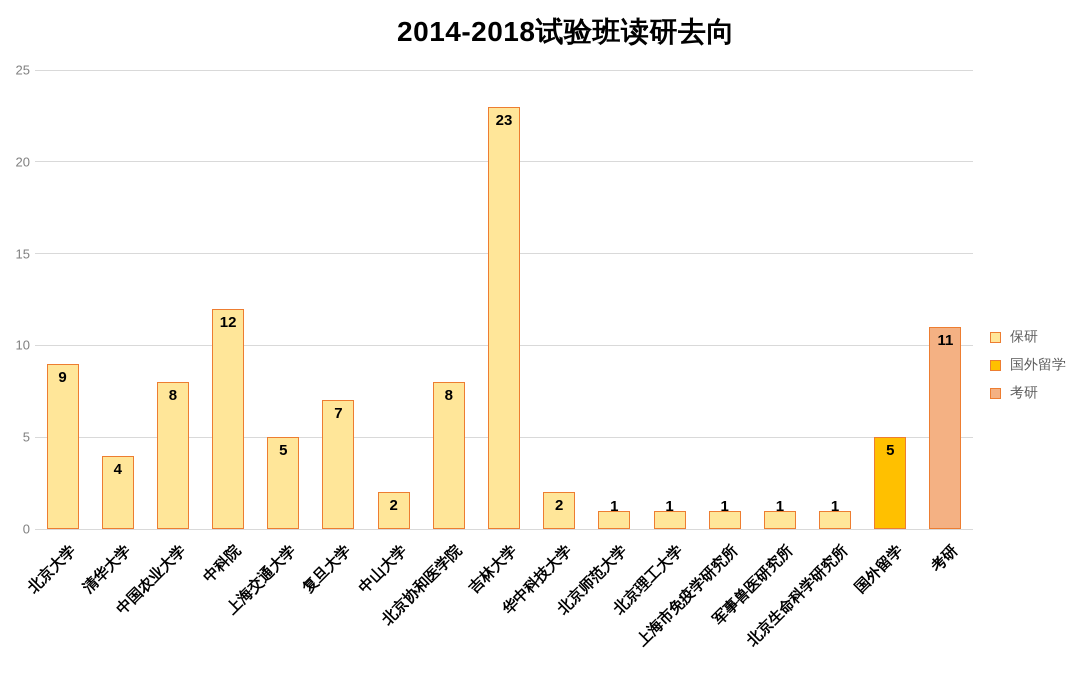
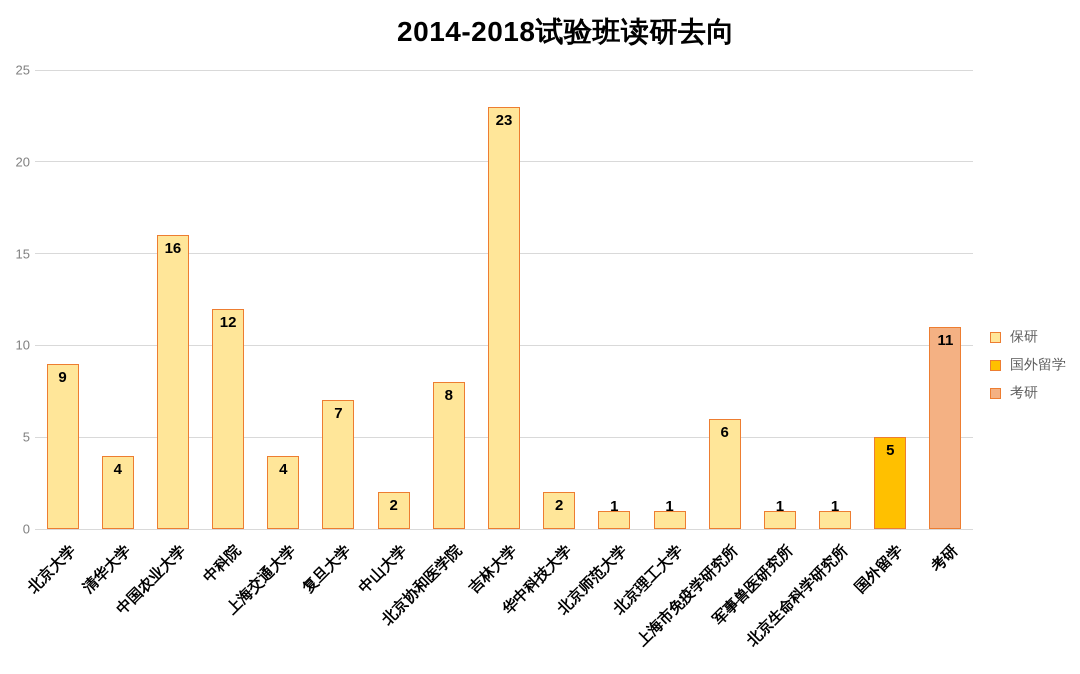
中国农业大学: 8 -> 16
上海交通大学: 5 -> 4
上海市免疫学研究所: 1 -> 6
